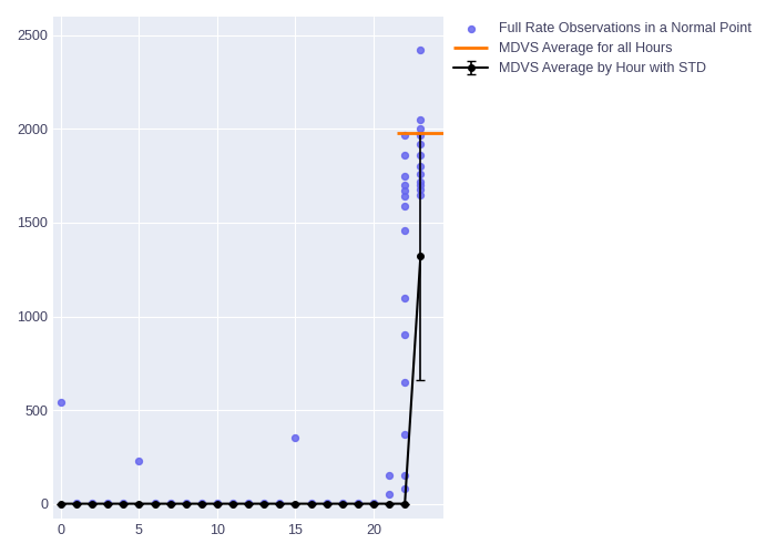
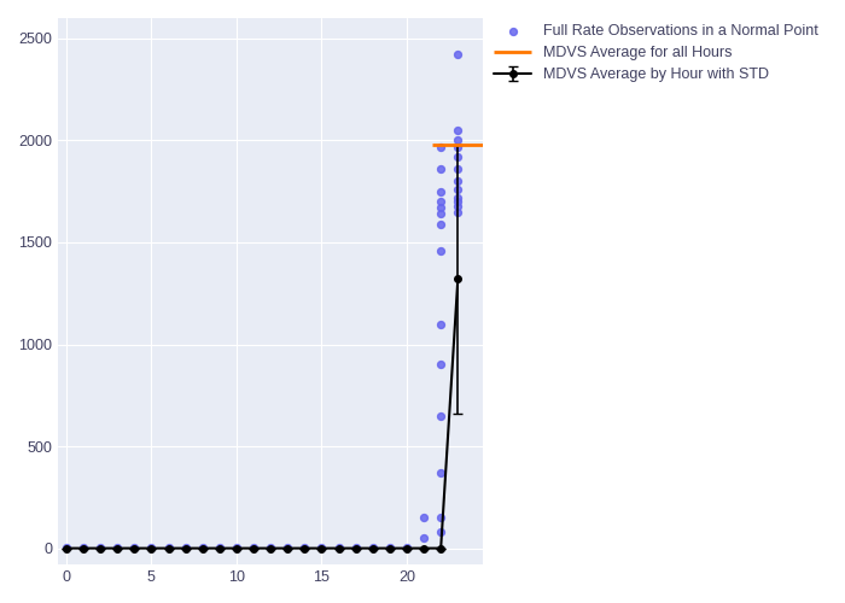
Full Rate Observations in a Normal Point/0: 540 -> 0
Full Rate Observations in a Normal Point/5: 230 -> 0
Full Rate Observations in a Normal Point/15: 350 -> 0
